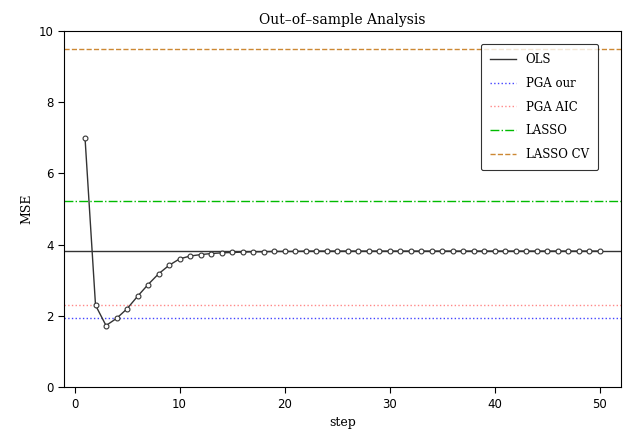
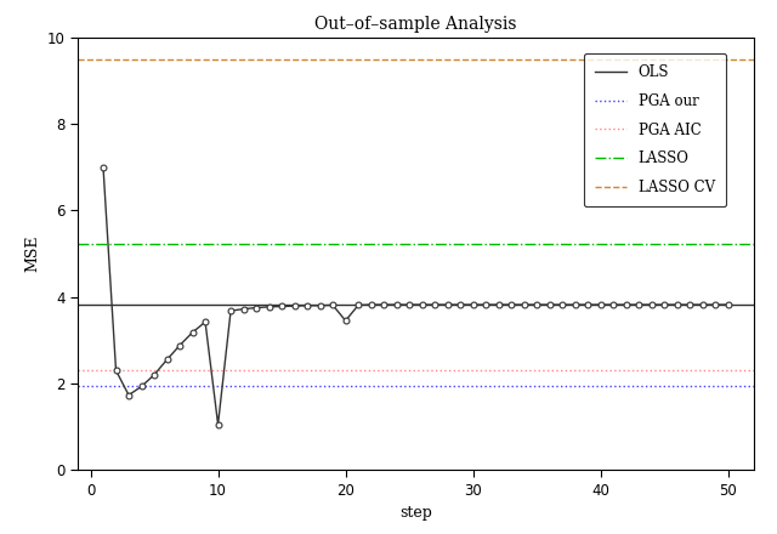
10: 3.60 -> 1.05
20: 3.81 -> 3.45
